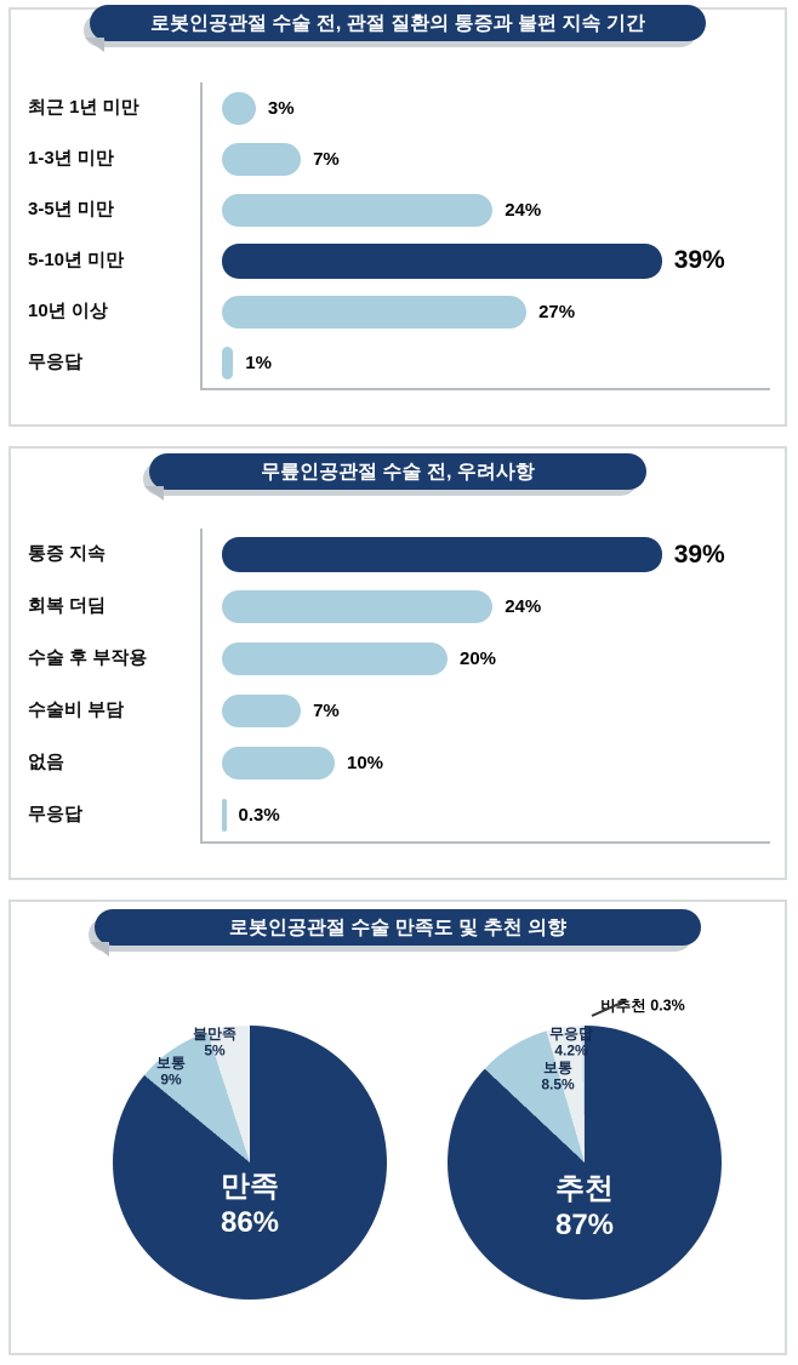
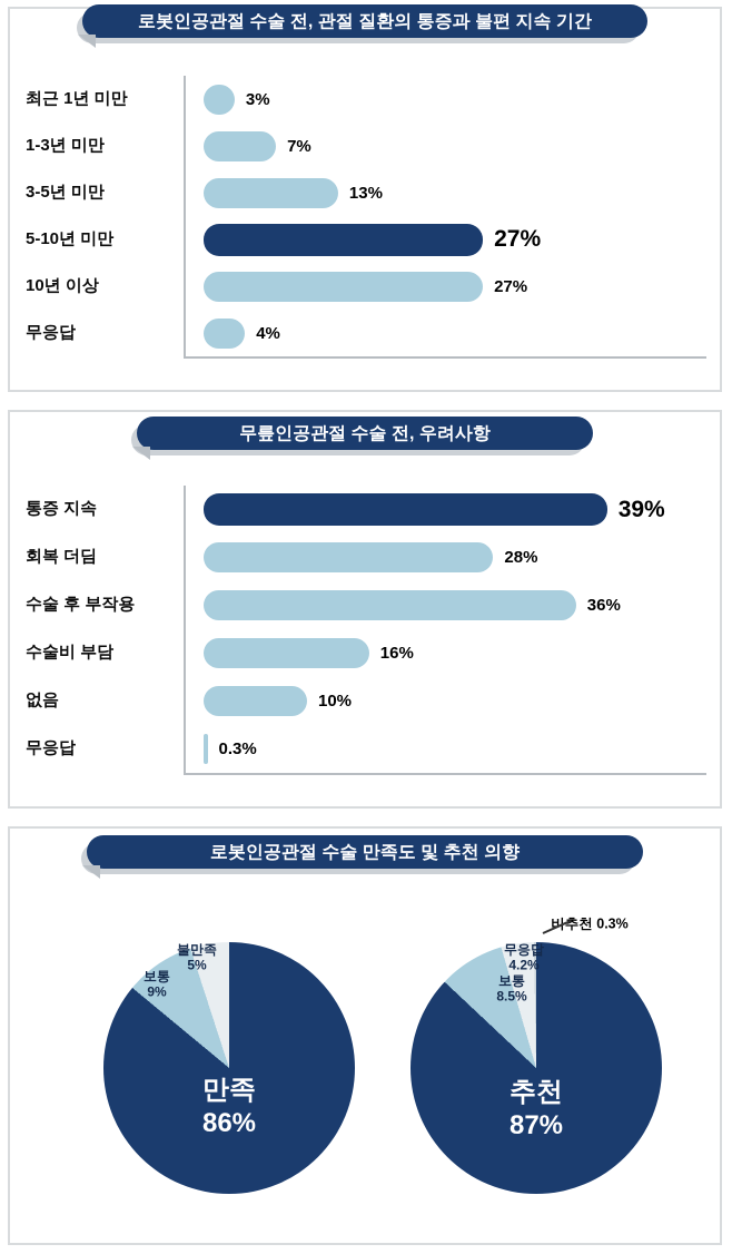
로봇인공관절 수술 전, 관절 질환의 통증과 불편 지속 기간/3-5년 미만: 24% -> 13%
로봇인공관절 수술 전, 관절 질환의 통증과 불편 지속 기간/5-10년 미만: 39% -> 27%
로봇인공관절 수술 전, 관절 질환의 통증과 불편 지속 기간/무응답: 1% -> 4%
무릎인공관절 수술 전, 우려사항/회복 더딤: 24% -> 28%
무릎인공관절 수술 전, 우려사항/수술 후 부작용: 20% -> 36%
무릎인공관절 수술 전, 우려사항/수술비 부담: 7% -> 16%
